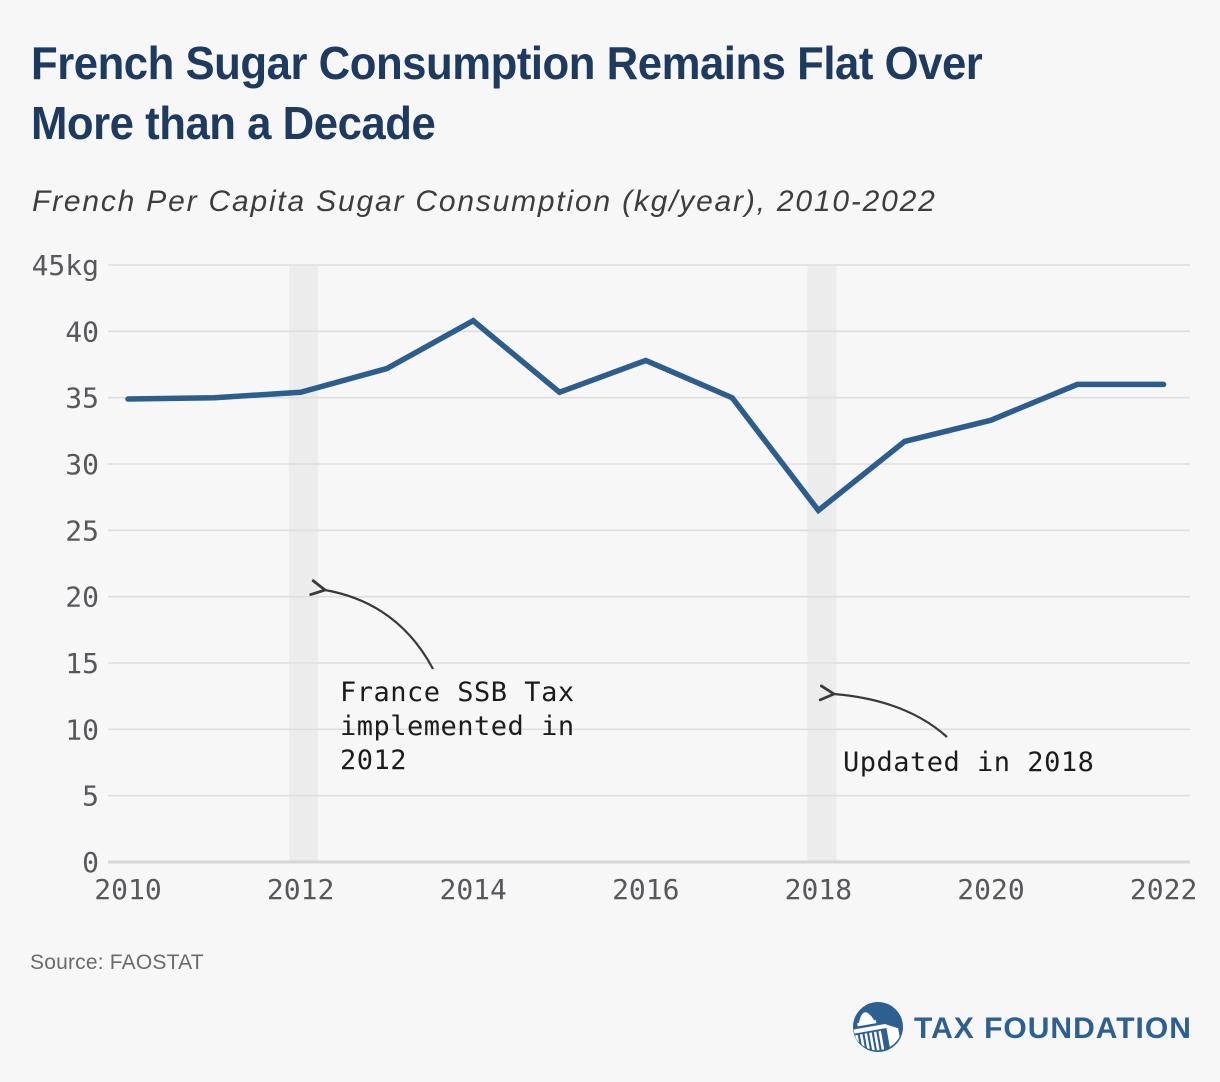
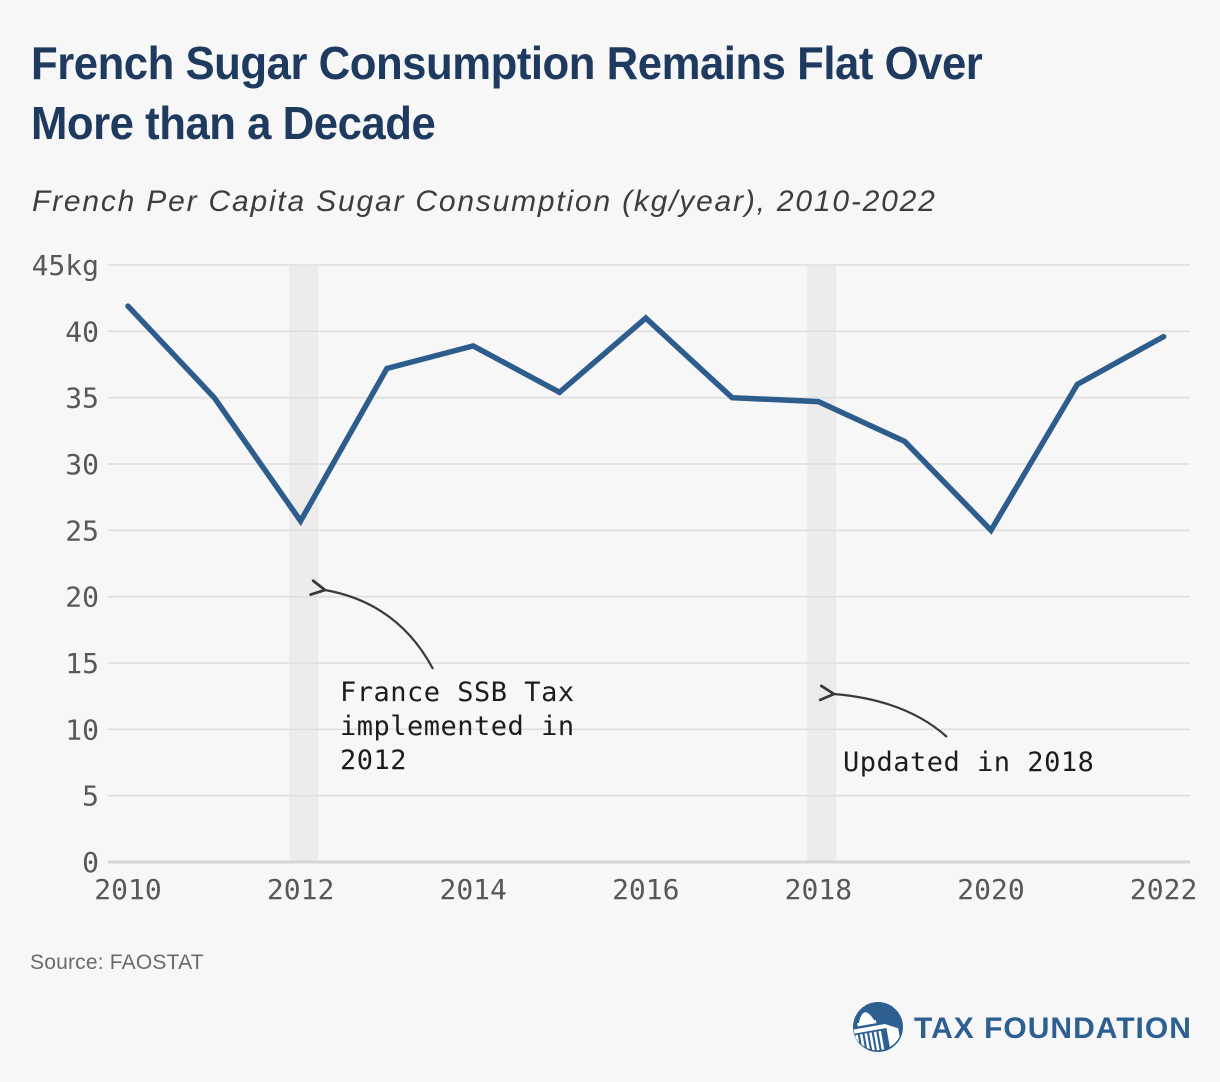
2010: 34.9 -> 41.9
2012: 35.4 -> 25.7
2014: 40.8 -> 38.9
2016: 37.8 -> 41.0
2018: 26.5 -> 34.7
2020: 33.3 -> 25.0
2022: 36.0 -> 39.6
